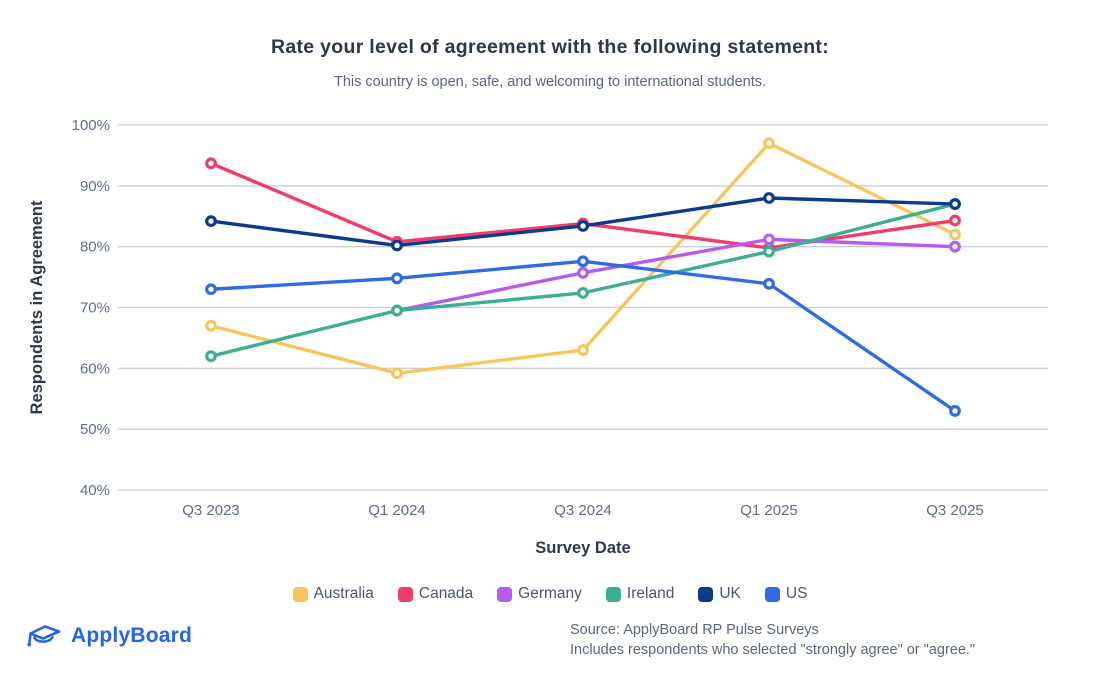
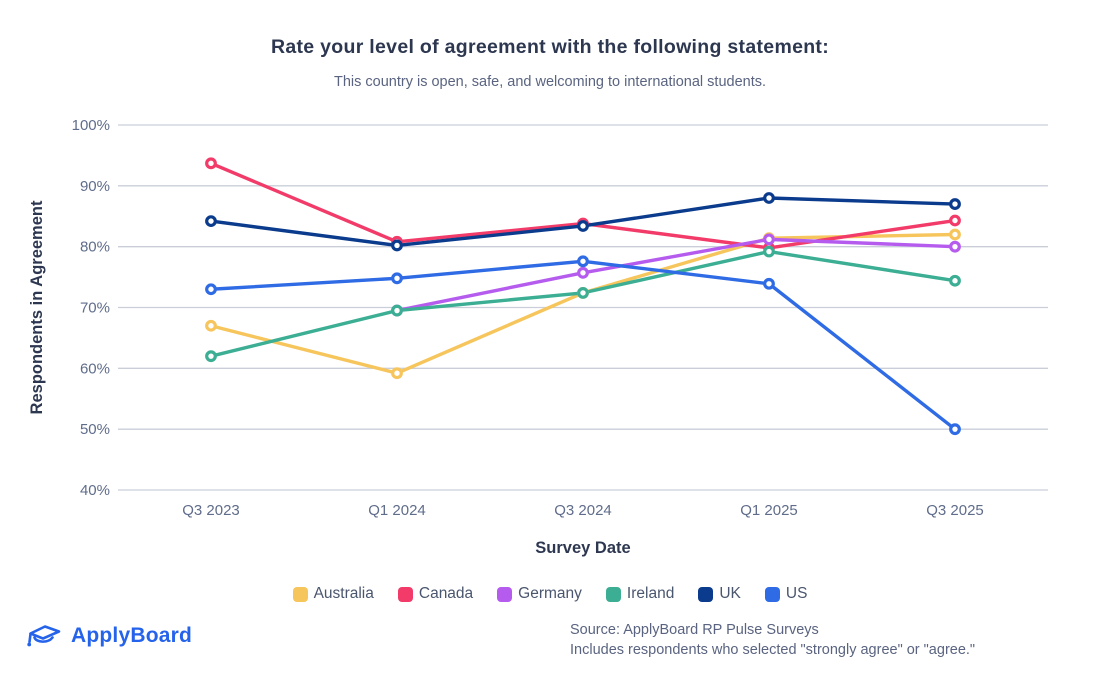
Australia/Q3 2024: 63% -> 72%
Australia/Q1 2025: 97% -> 81%
Ireland/Q3 2025: 87% -> 74%
US/Q3 2025: 53% -> 50%
